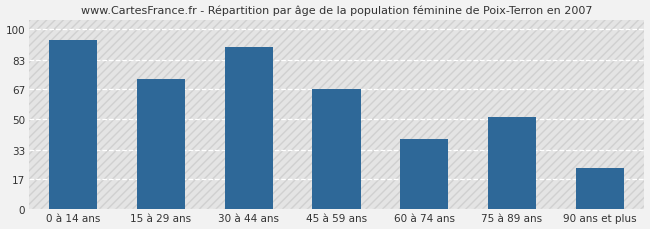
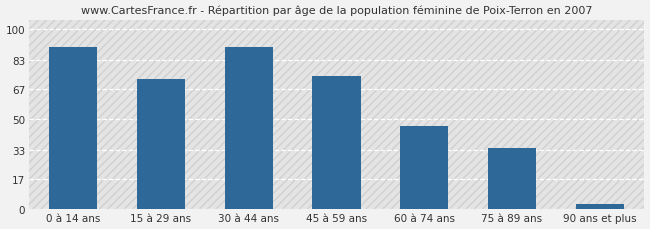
0 à 14 ans: 94 -> 90
45 à 59 ans: 67 -> 74
60 à 74 ans: 39 -> 46
75 à 89 ans: 51 -> 34
90 ans et plus: 23 -> 3
